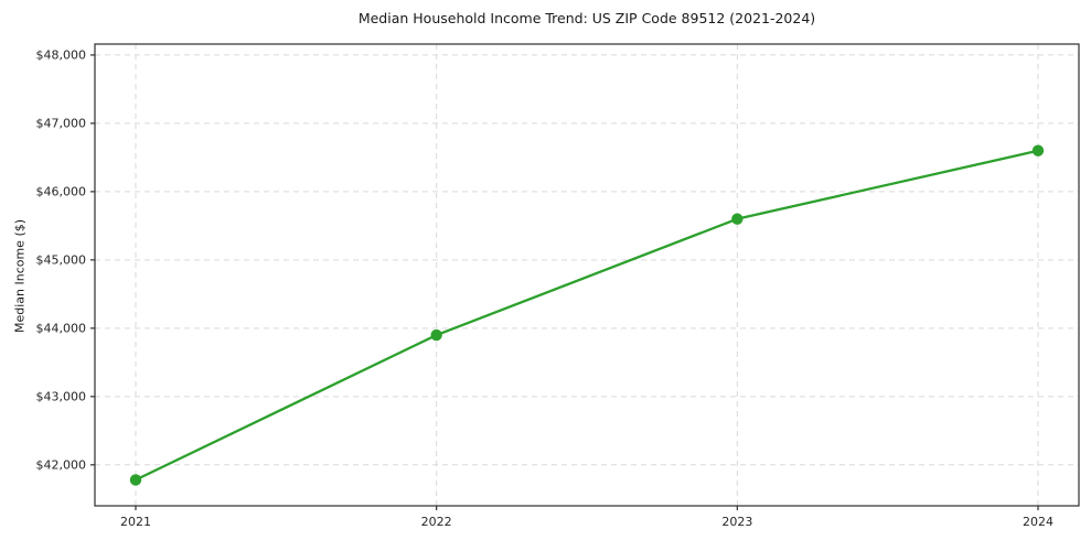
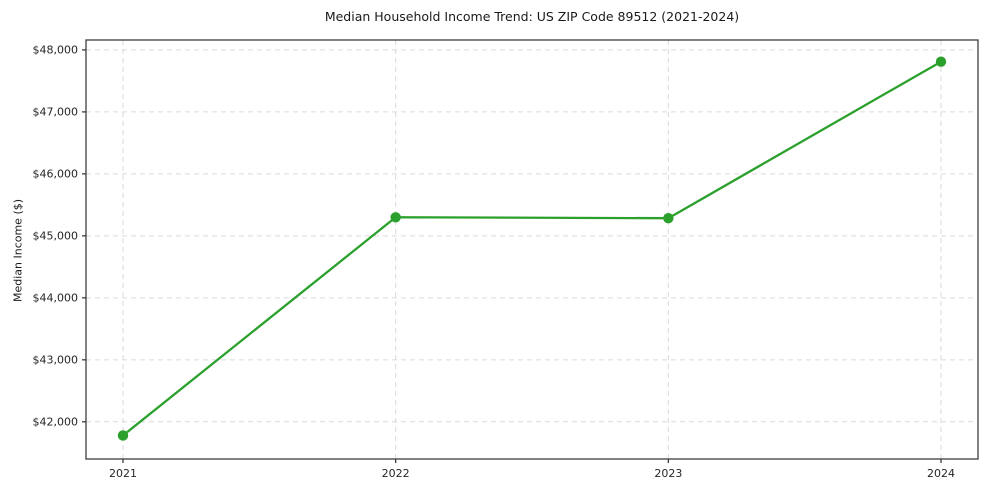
2022: $43900 -> $45300
2023: $45600 -> $45300
2024: $46600 -> $47800
